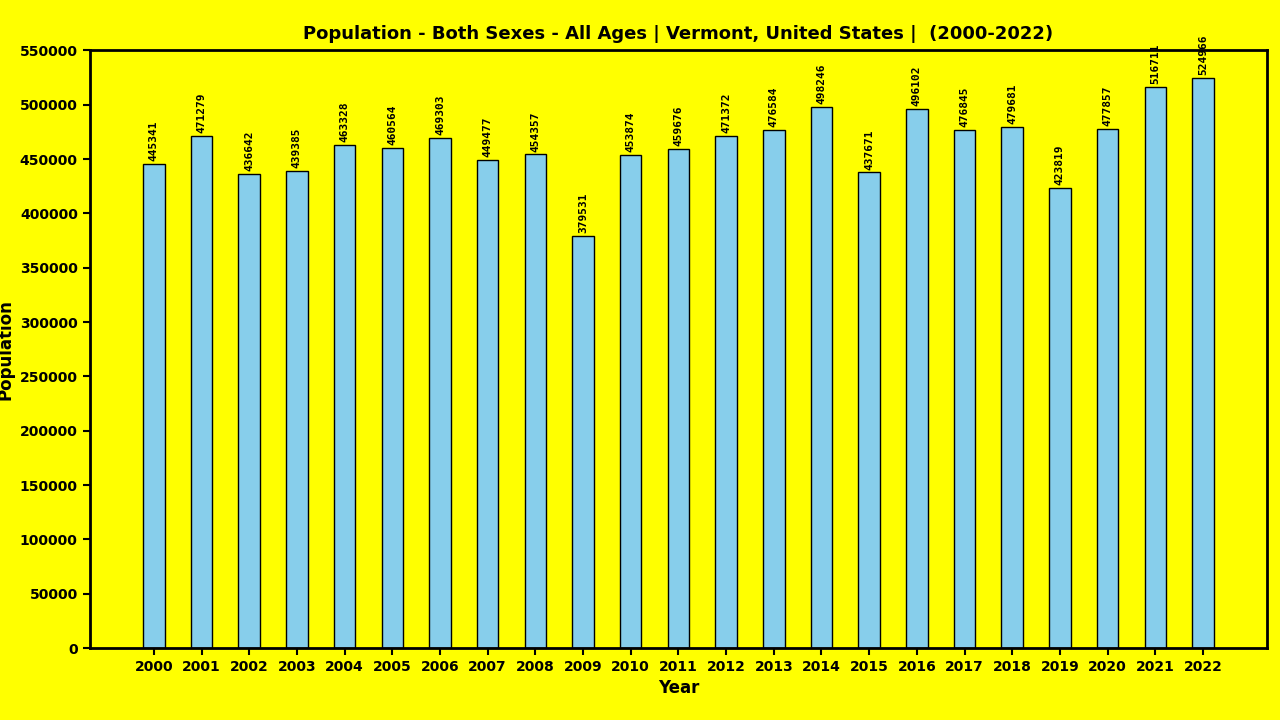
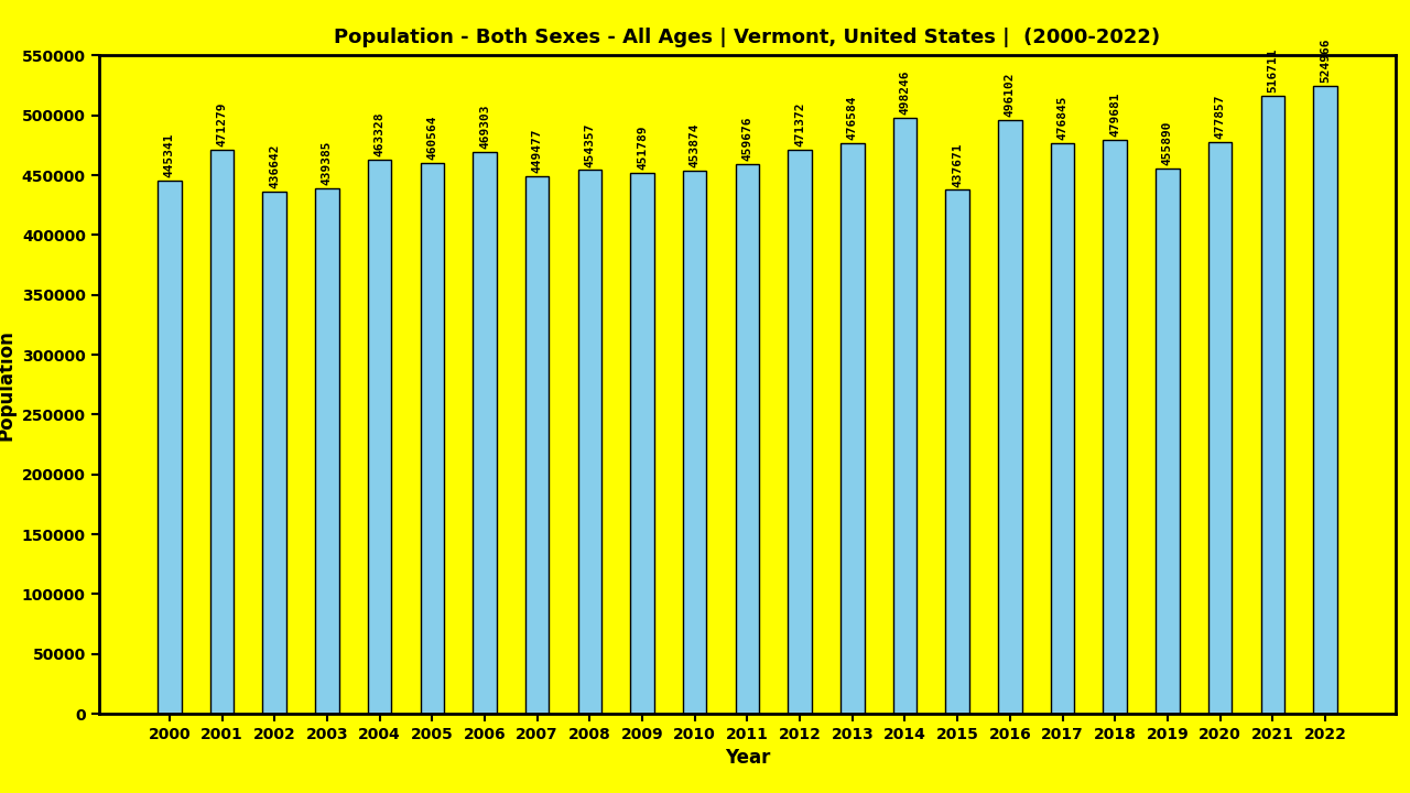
2009: 379531 -> 451789
2019: 423819 -> 455890
